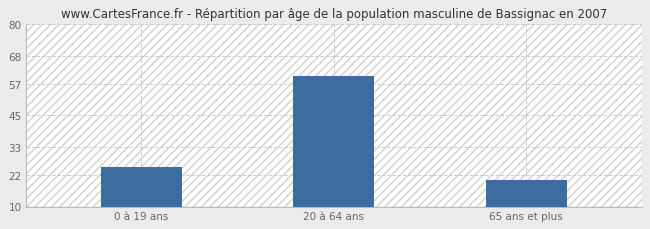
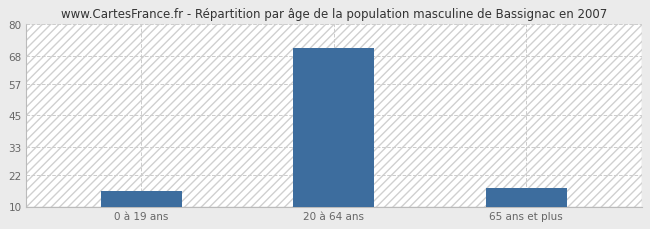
0 à 19 ans: 25 -> 16
20 à 64 ans: 60 -> 71
65 ans et plus: 20 -> 17
